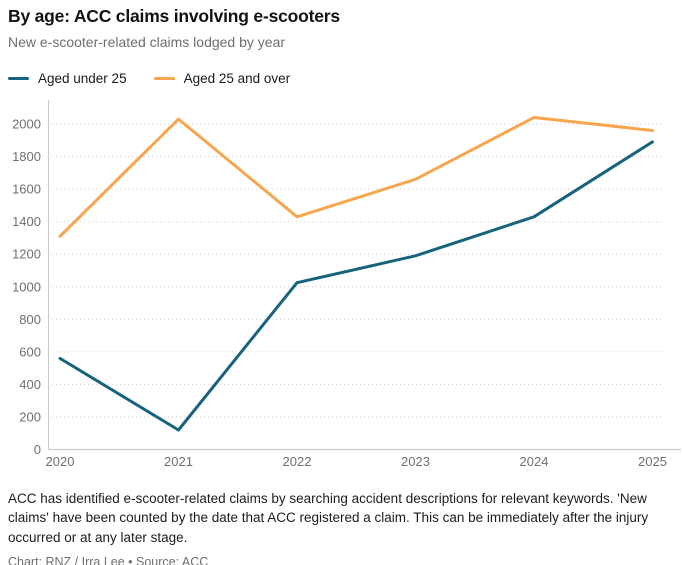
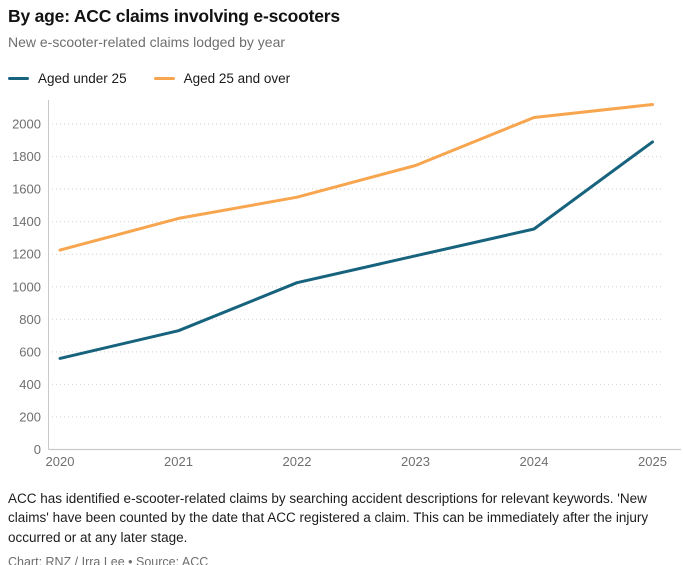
Aged 25 and over/2020: 1310 -> 1220
Aged under 25/2021: 120 -> 730
Aged 25 and over/2021: 2030 -> 1420
Aged 25 and over/2022: 1430 -> 1550
Aged 25 and over/2023: 1660 -> 1740
Aged under 25/2024: 1430 -> 1360
Aged 25 and over/2025: 1960 -> 2120
